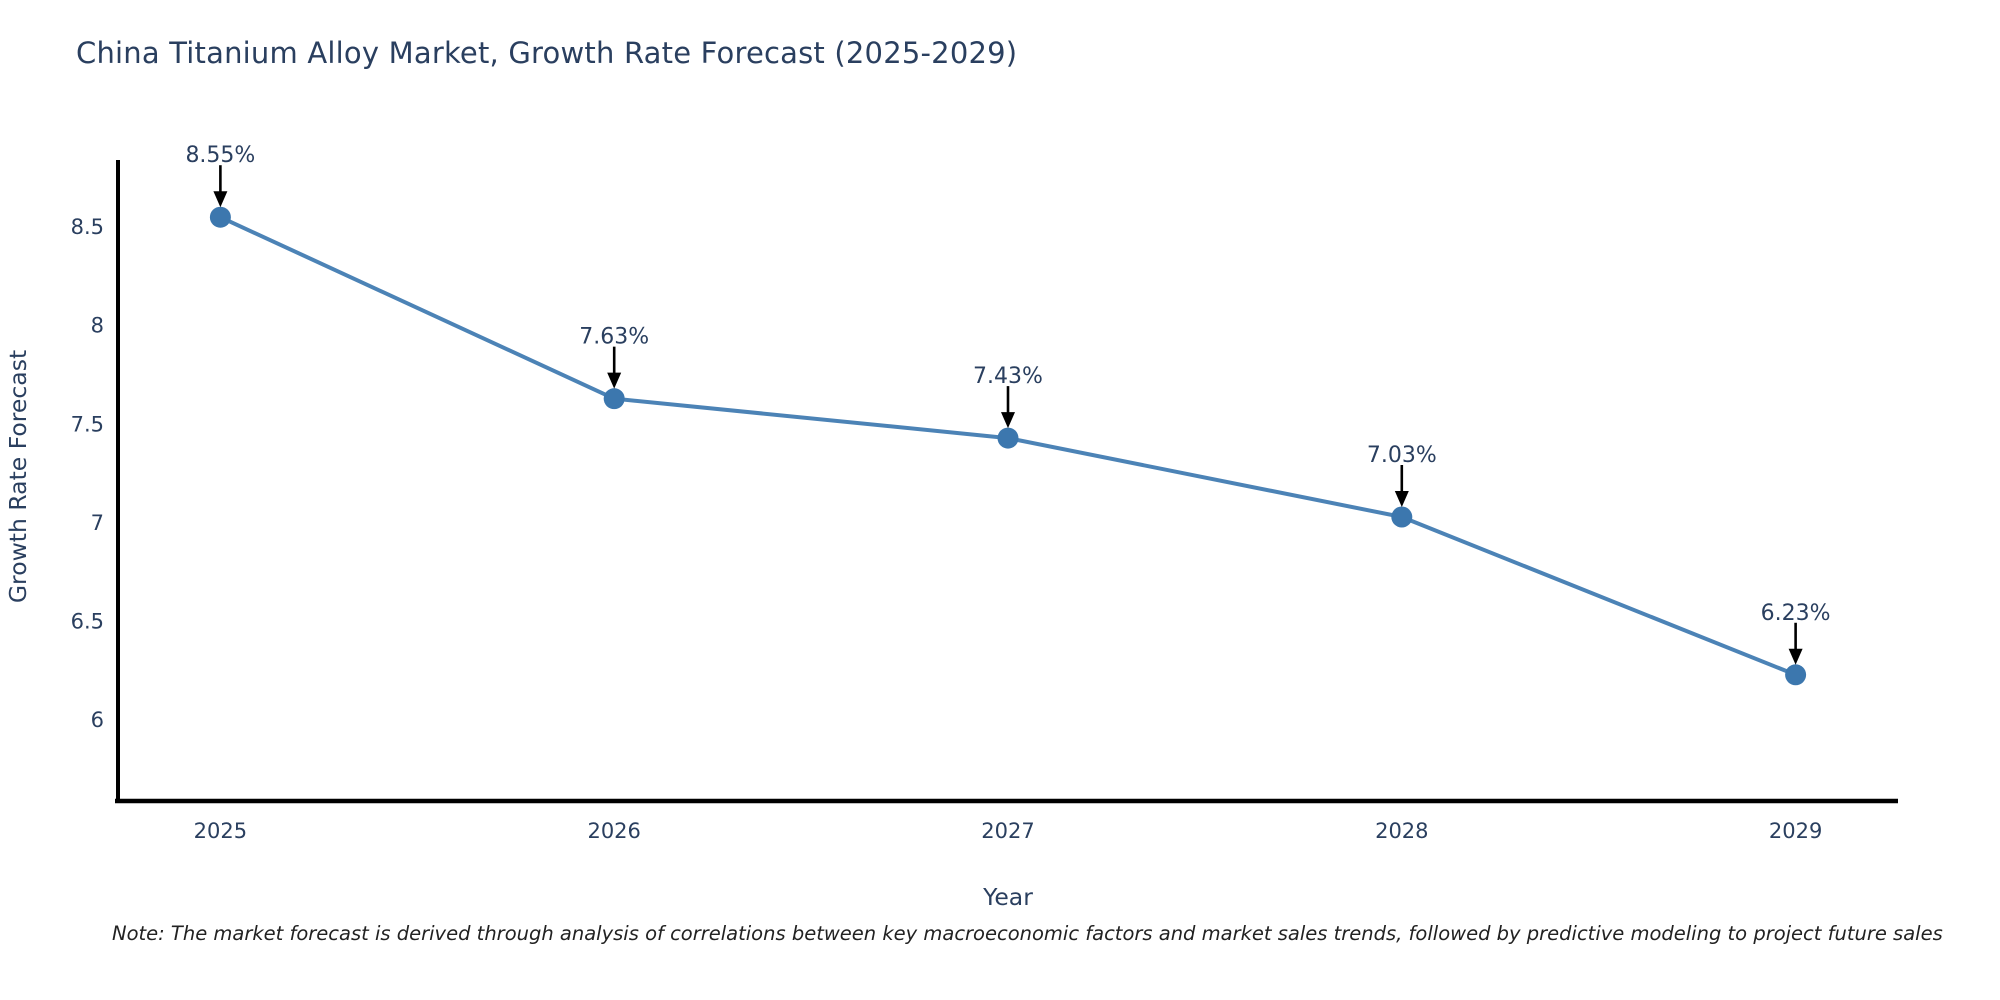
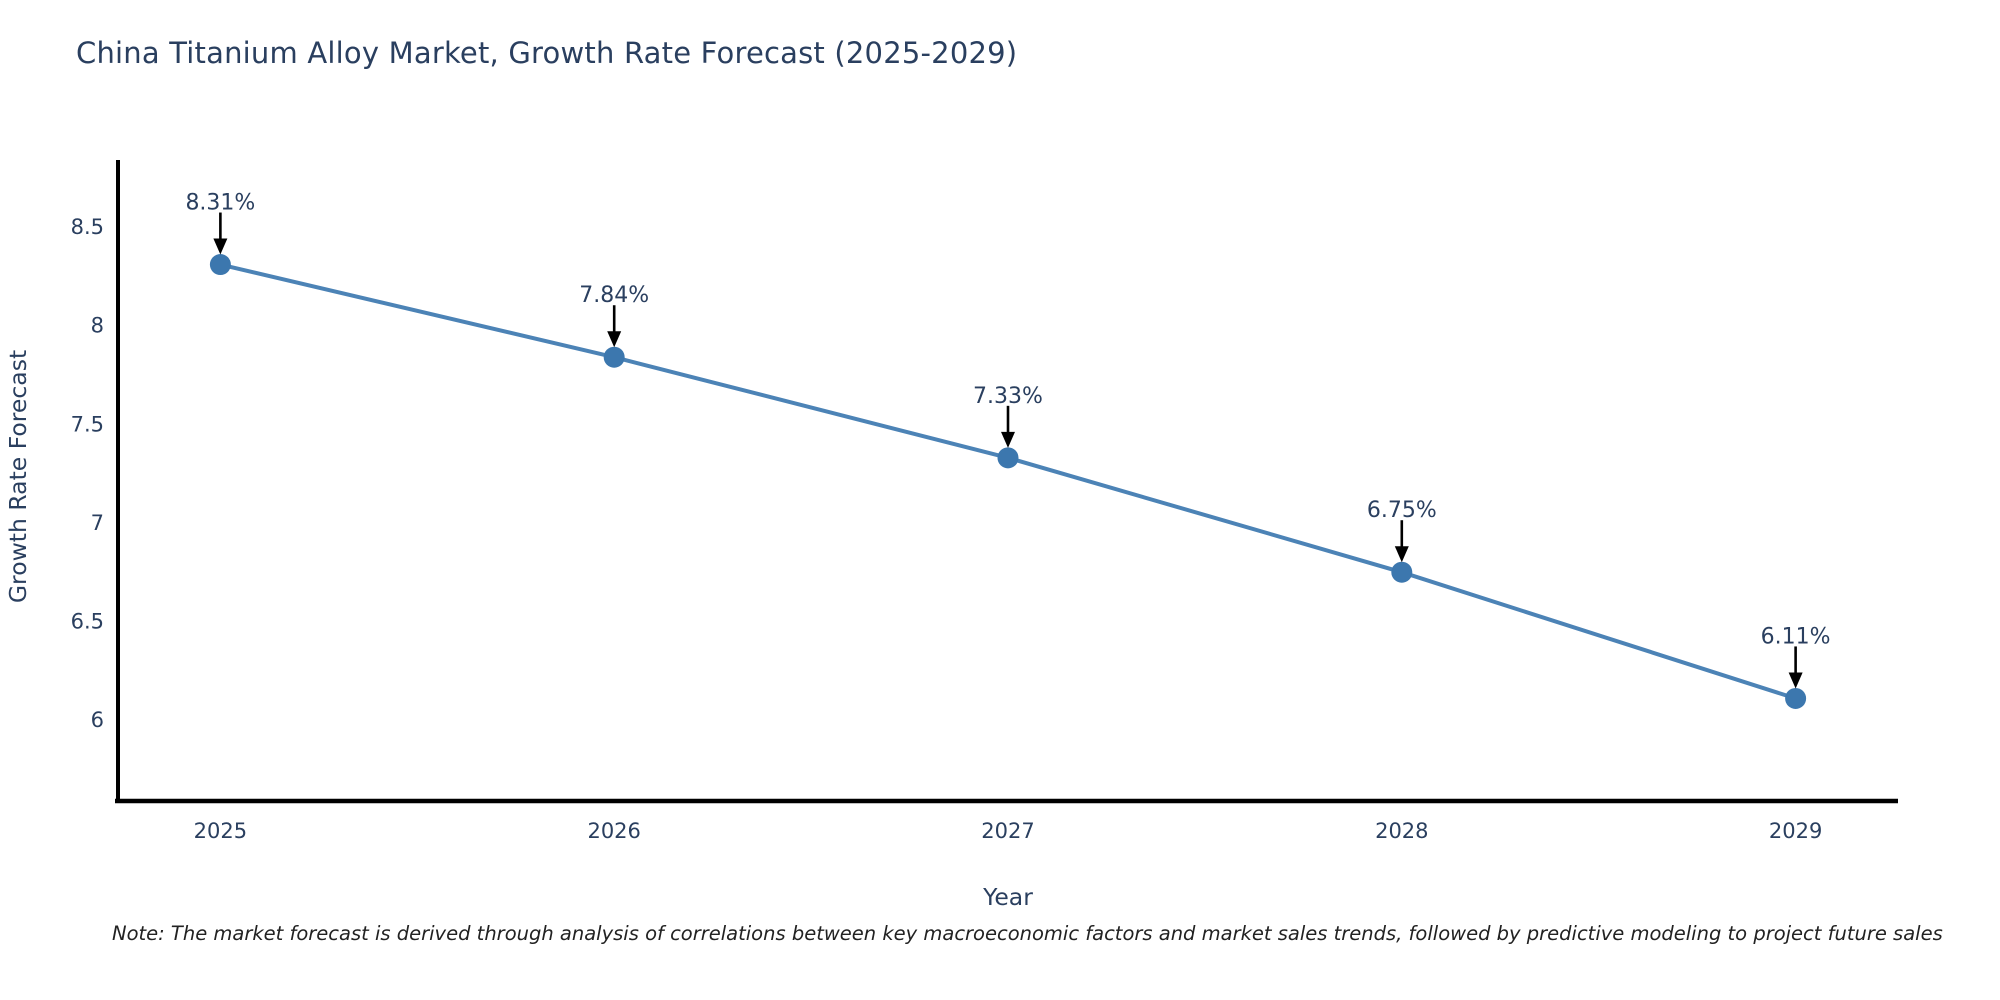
2025: 8.55% -> 8.31%
2026: 7.63% -> 7.84%
2027: 7.43% -> 7.33%
2028: 7.03% -> 6.75%
2029: 6.23% -> 6.11%
